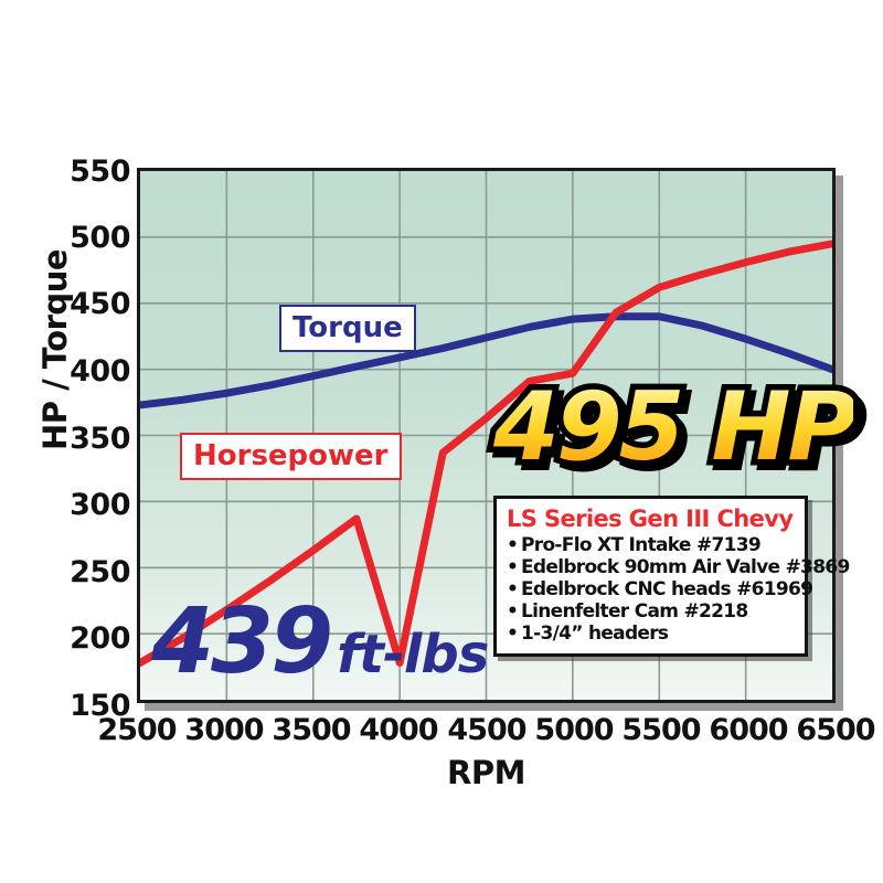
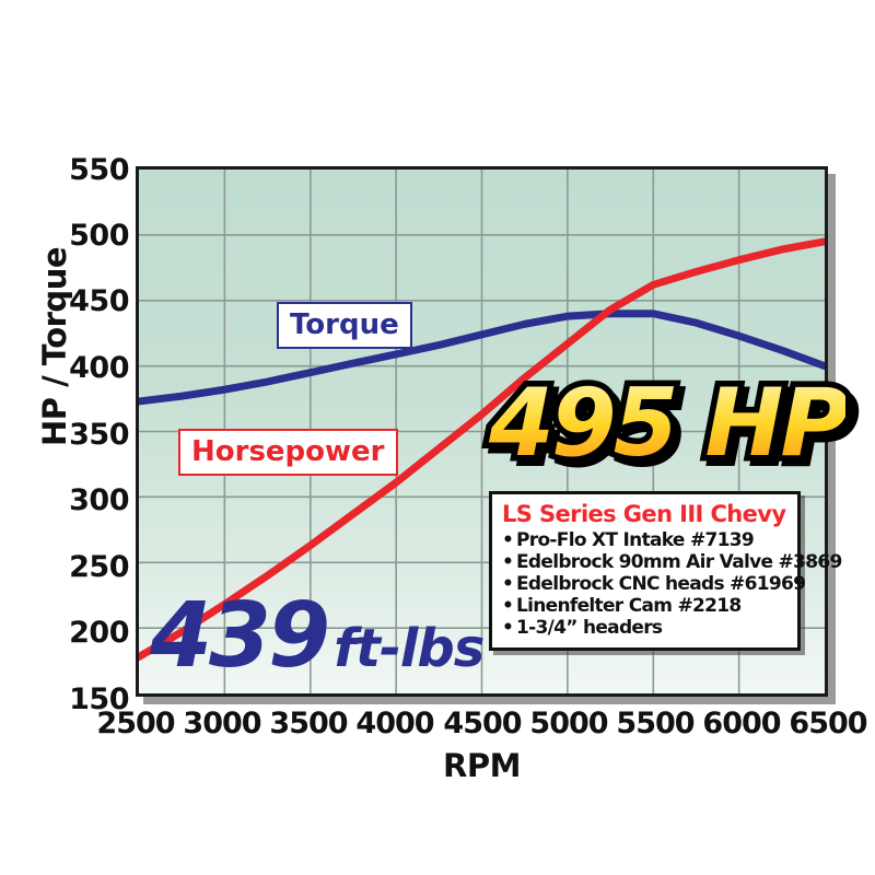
Horsepower/4000: 178 -> 311
Horsepower/5000: 397 -> 417
